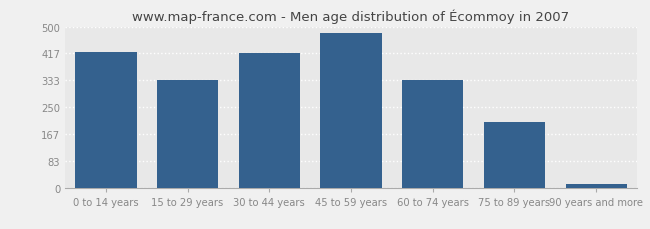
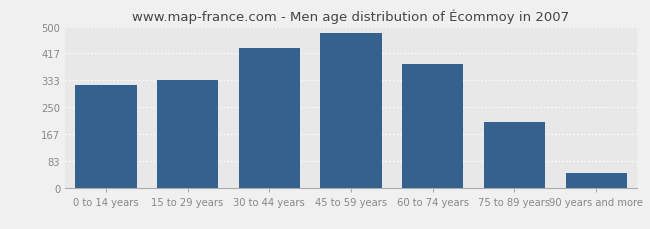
0 to 14 years: 420 -> 320
30 to 44 years: 418 -> 435
60 to 74 years: 335 -> 385
90 years and more: 10 -> 45
